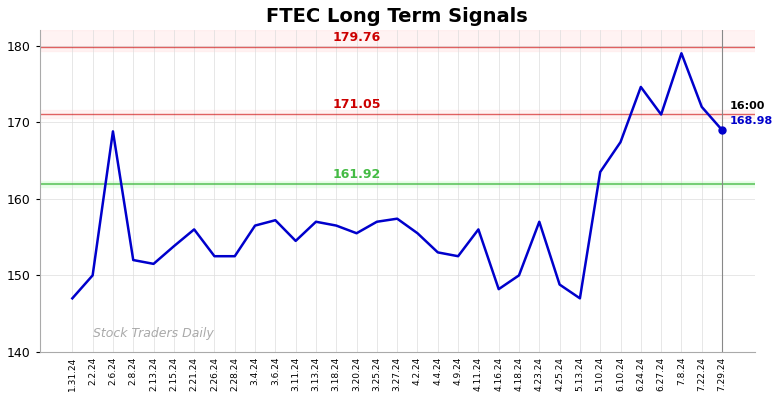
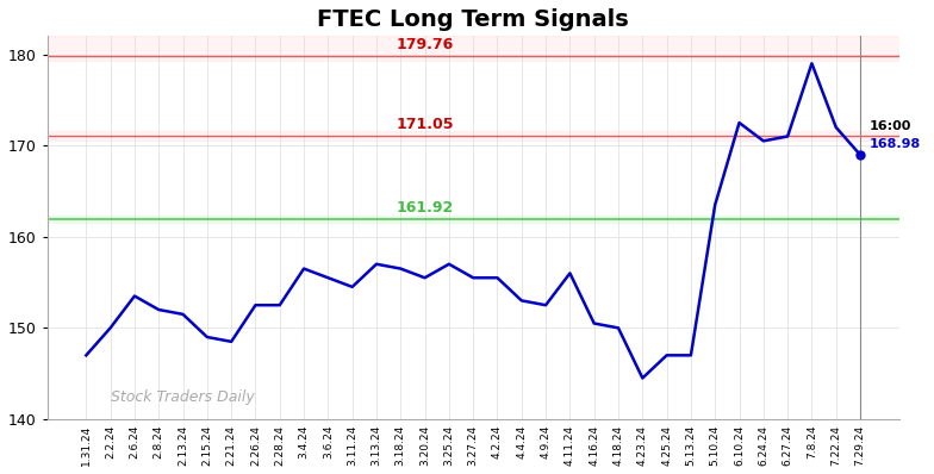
2.6.24: 168.8 -> 153.5
2.15.24: 153.8 -> 149.0
2.21.24: 156.0 -> 148.5
3.6.24: 157.2 -> 155.5
3.27.24: 157.4 -> 155.5
4.16.24: 148.2 -> 150.5
4.23.24: 157.0 -> 144.5
4.25.24: 148.8 -> 147.0
6.10.24: 167.4 -> 172.5
6.24.24: 174.6 -> 170.5
